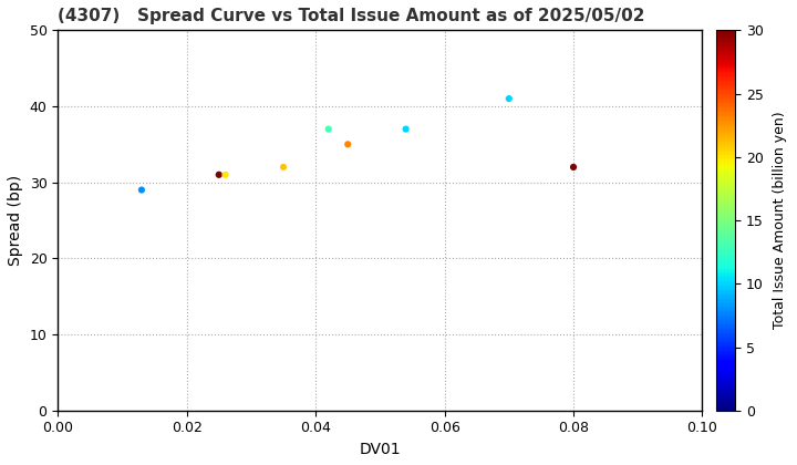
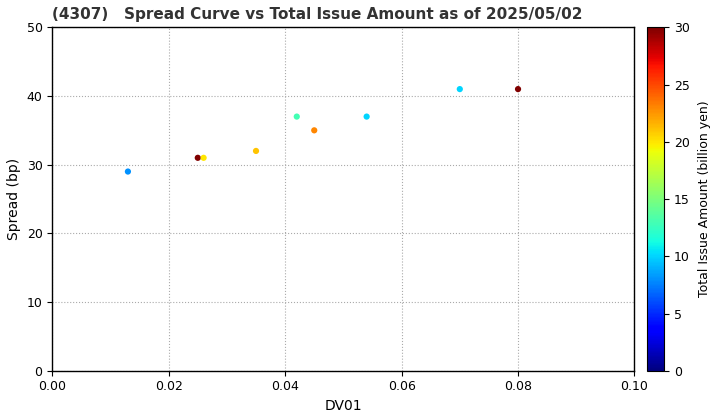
0.08: 32 -> 41
